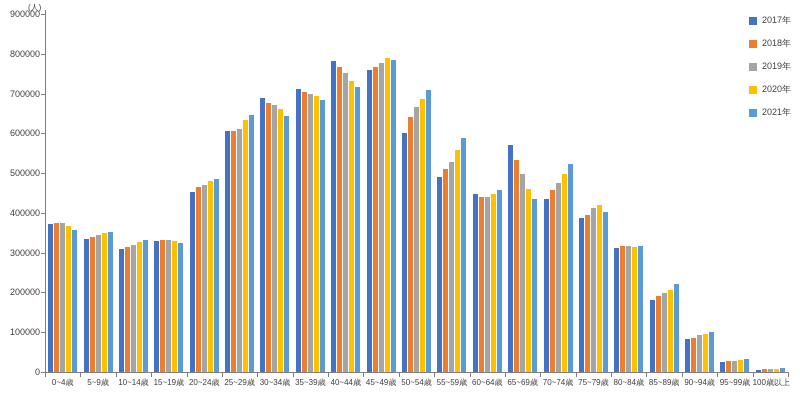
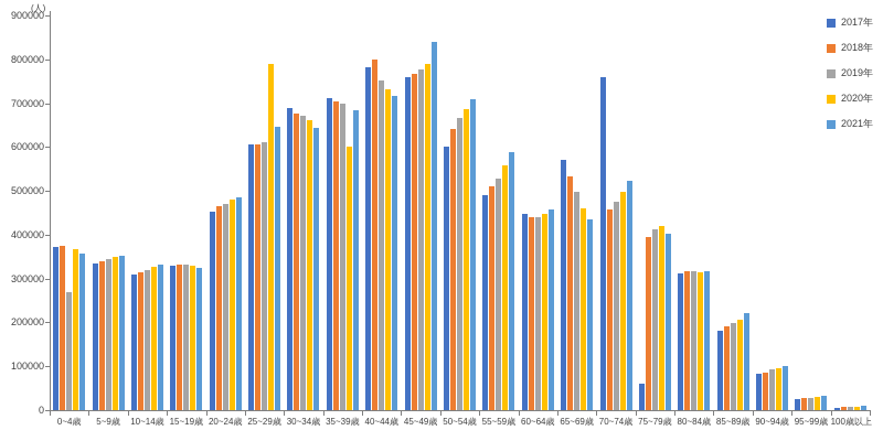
2019年/0~4歳: 370000 -> 270000
2020年/25~29歳: 630000 -> 790000
2020年/35~39歳: 690000 -> 600000
2018年/40~44歳: 770000 -> 800000
2021年/45~49歳: 780000 -> 840000
2017年/70~74歳: 430000 -> 760000
2017年/75~79歳: 390000 -> 60000
